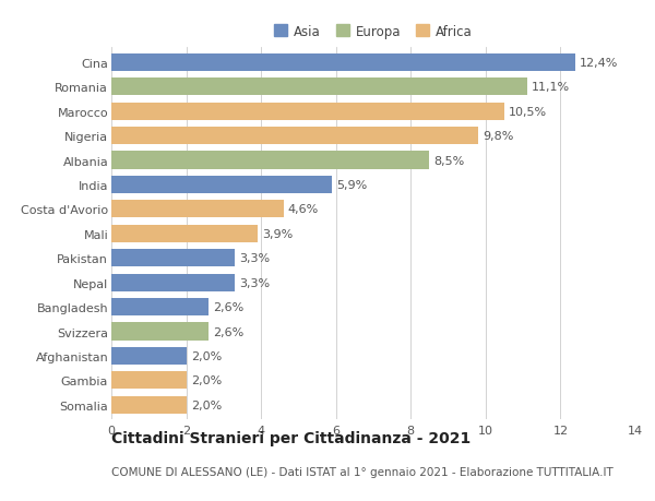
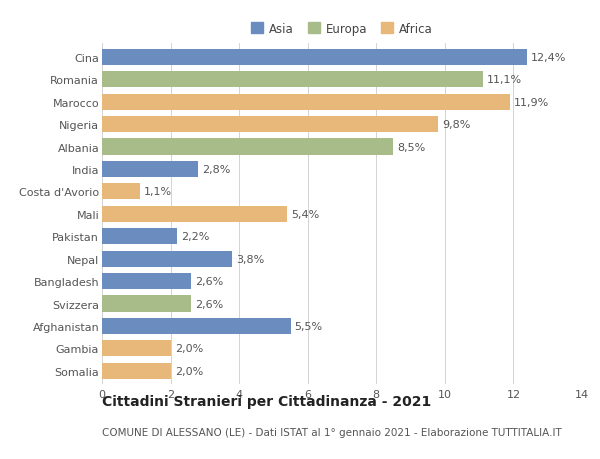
Marocco: 10,5% -> 11,9%
India: 5,9% -> 2,8%
Costa d'Avorio: 4,6% -> 1,1%
Mali: 3,9% -> 5,4%
Pakistan: 3,3% -> 2,2%
Nepal: 3,3% -> 3,8%
Afghanistan: 2,0% -> 5,5%
